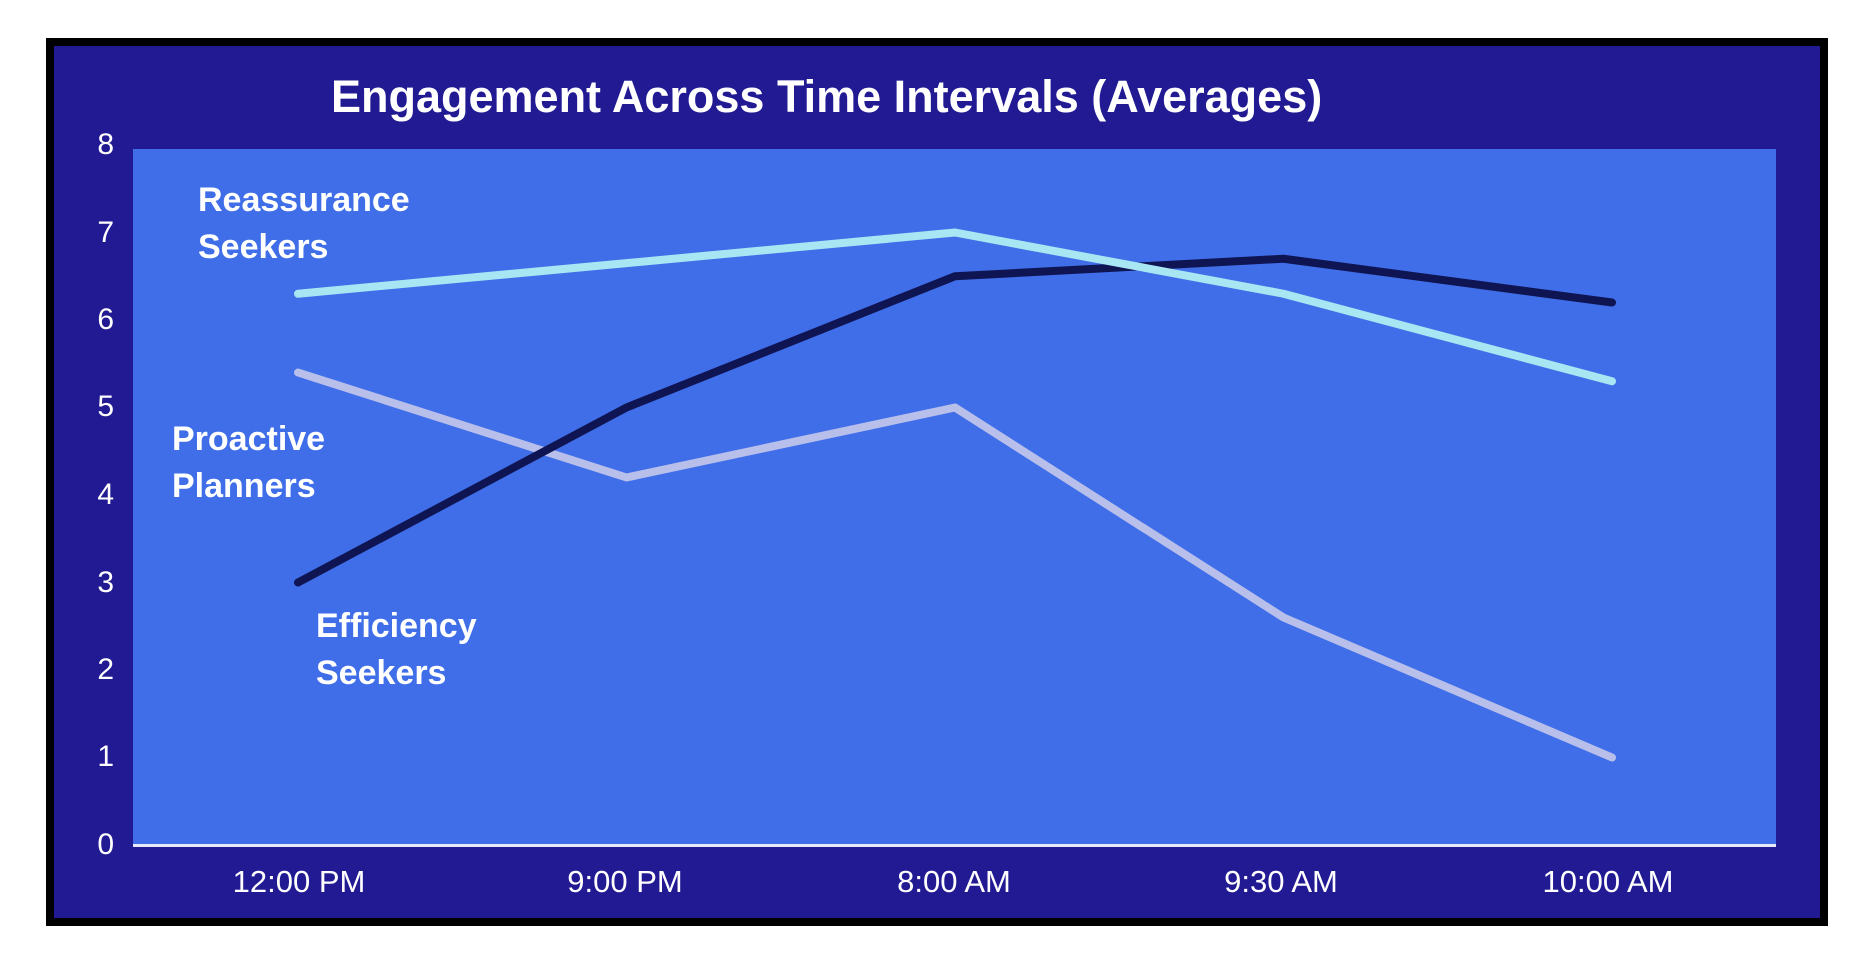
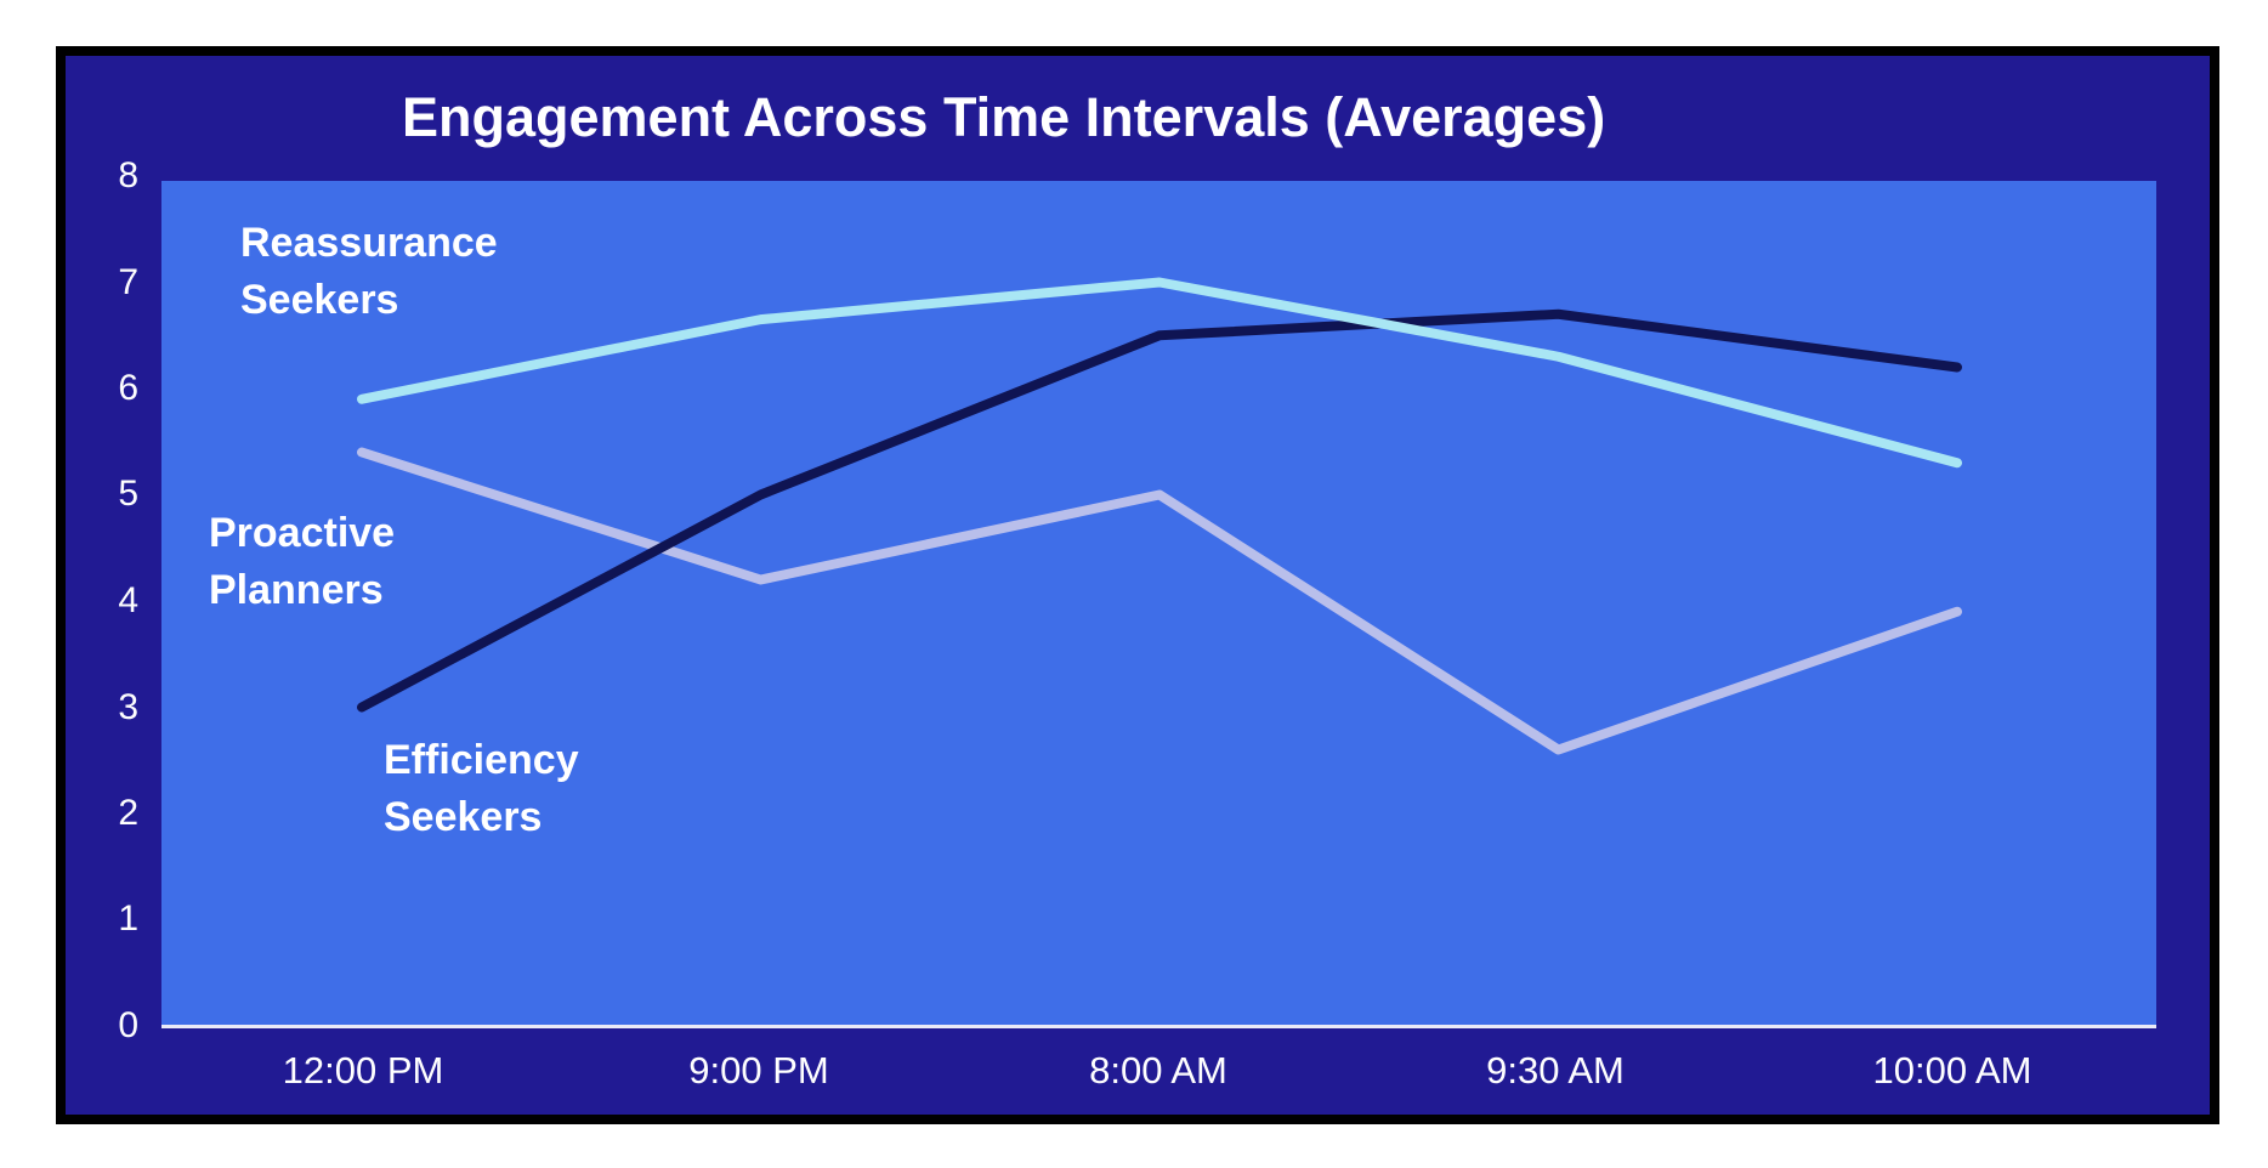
Reassurance Seekers/12:00 PM: 6.3 -> 5.9
Proactive Planners/10:00 AM: 1.0 -> 3.9
